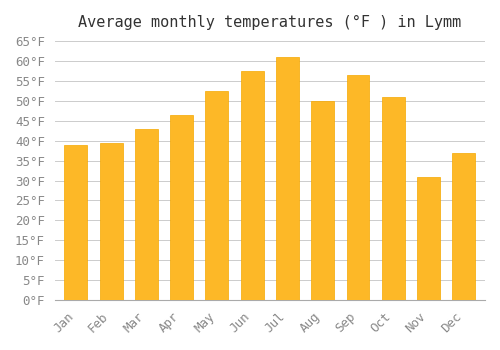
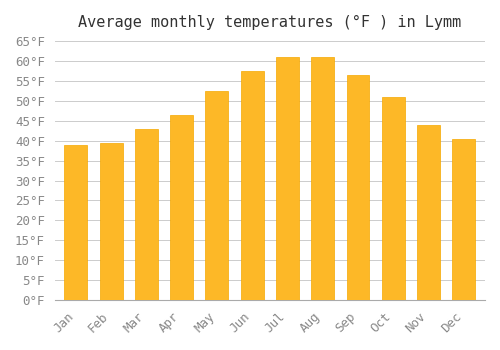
Aug: 50.0°F -> 61.0°F
Nov: 31.0°F -> 44.0°F
Dec: 37.0°F -> 40.5°F
